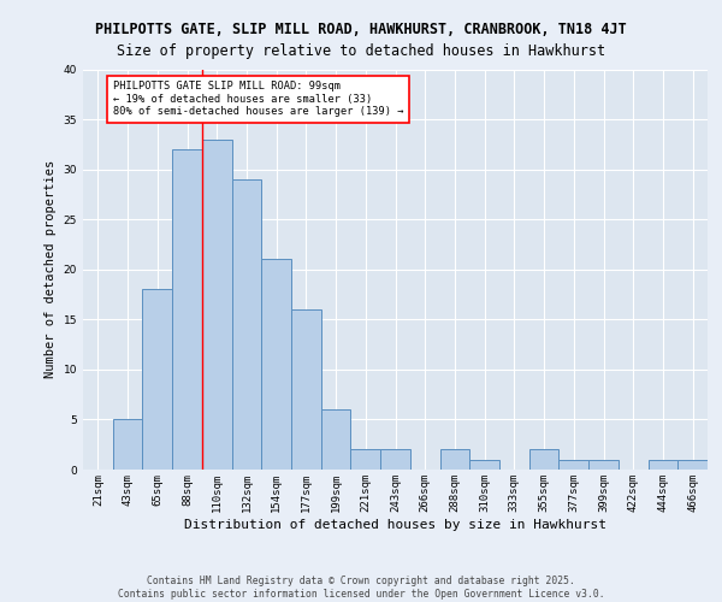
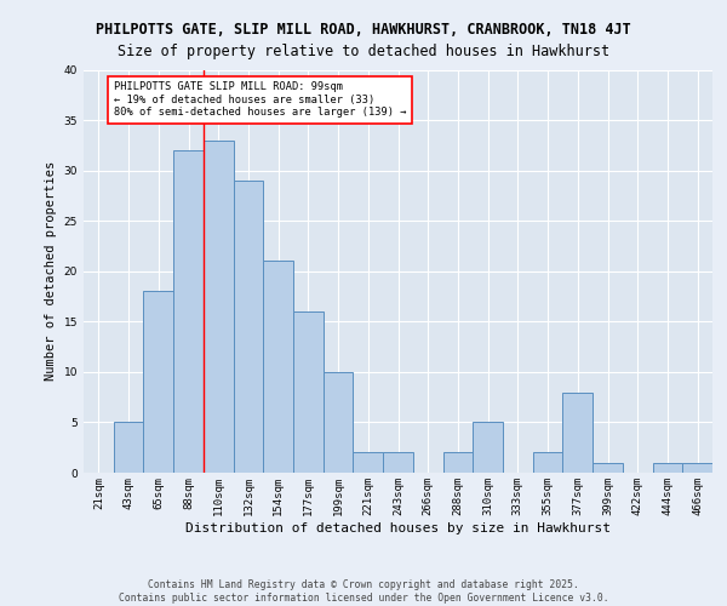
199sqm: 6 -> 10
310sqm: 1 -> 5
377sqm: 1 -> 8
